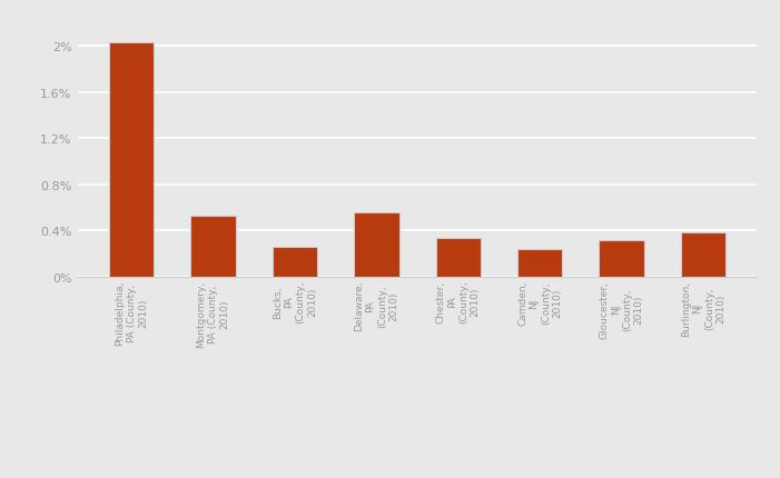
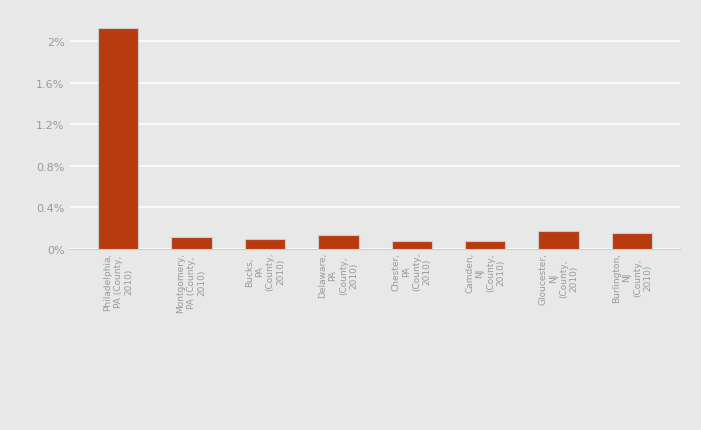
Philadelphia, PA (County, 2010): 2.03% -> 2.13%
Montgomery, PA (County, 2010): 0.53% -> 0.11%
Bucks, PA (County, 2010): 0.26% -> 0.09%
Delaware, PA (County, 2010): 0.56% -> 0.13%
Chester, PA (County, 2010): 0.34% -> 0.08%
Camden, NJ (County, 2010): 0.24% -> 0.08%
Gloucester, NJ (County, 2010): 0.32% -> 0.17%
Burlington, NJ (County, 2010): 0.38% -> 0.15%
